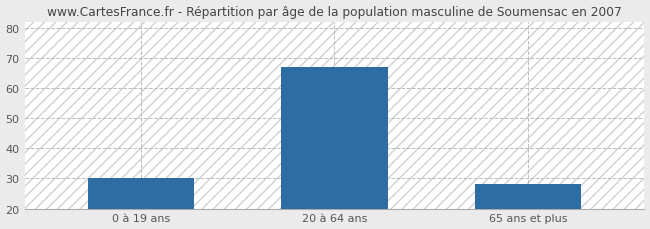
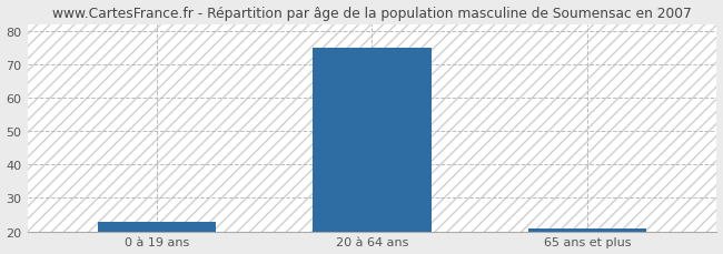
0 à 19 ans: 30 -> 23
20 à 64 ans: 67 -> 75
65 ans et plus: 28 -> 21
